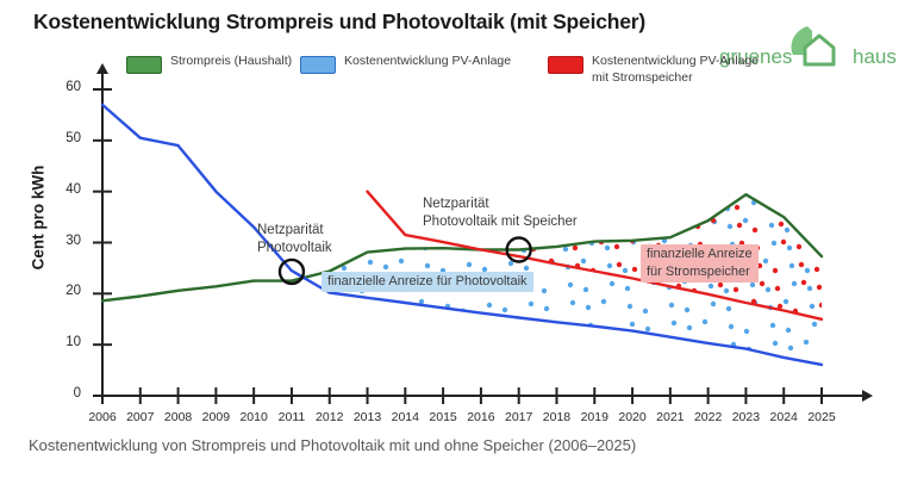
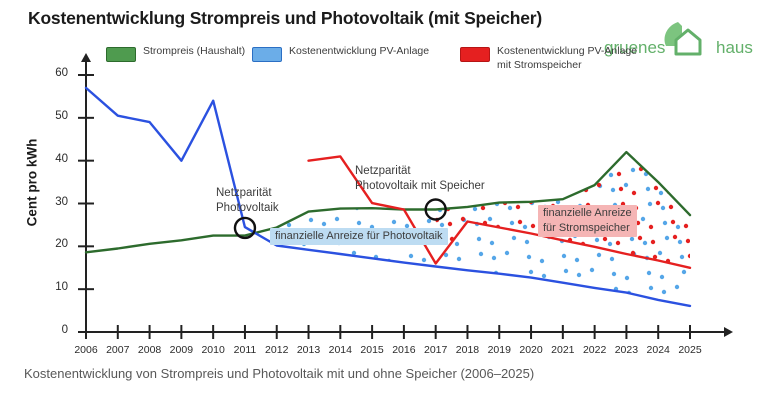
Kostenentwicklung PV-Anlage/2010: 33 -> 54
Kostenentwicklung PV-Anlage mit Stromspeicher/2014: 32 -> 41
Kostenentwicklung PV-Anlage mit Stromspeicher/2017: 27 -> 16
Strompreis (Haushalt)/2023: 39 -> 42
